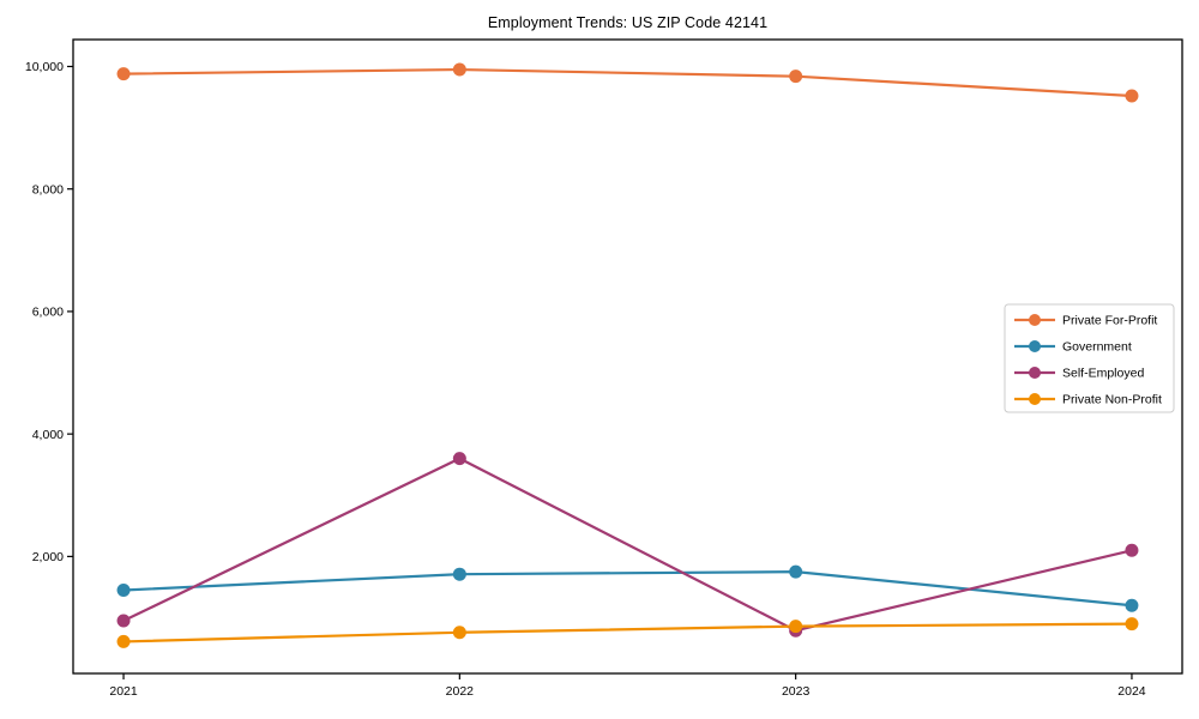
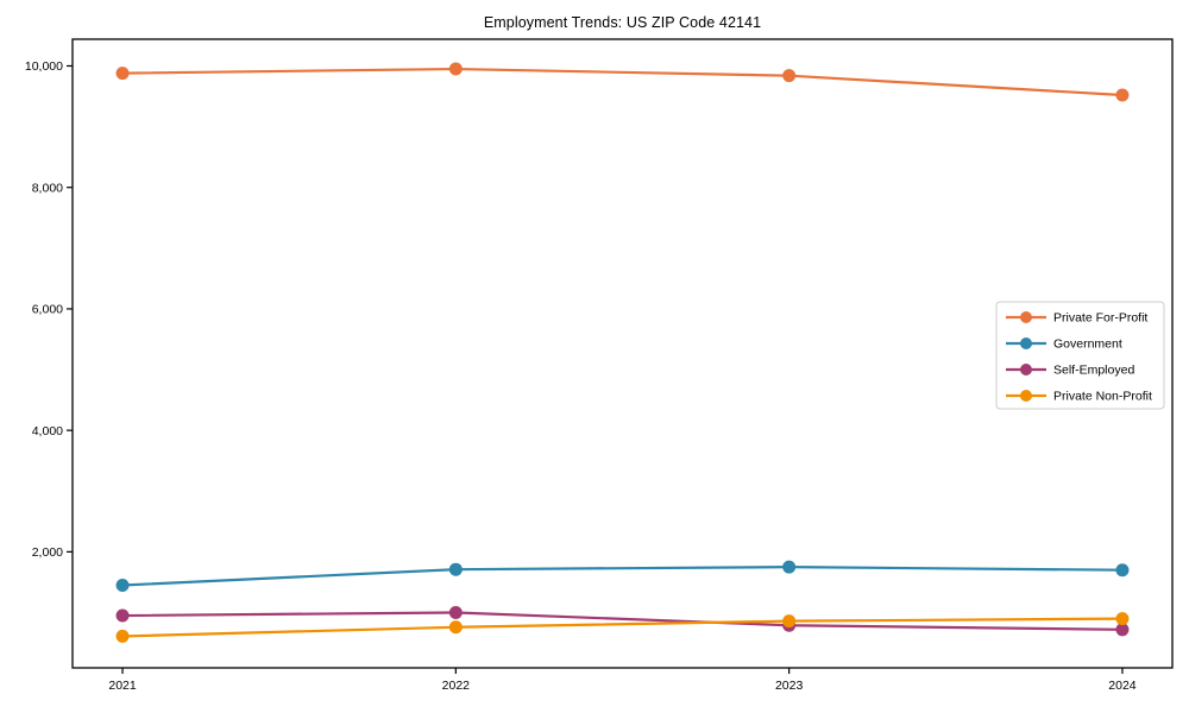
Self-Employed/2022: 3600 -> 1000
Government/2024: 1200 -> 1700
Self-Employed/2024: 2100 -> 700
